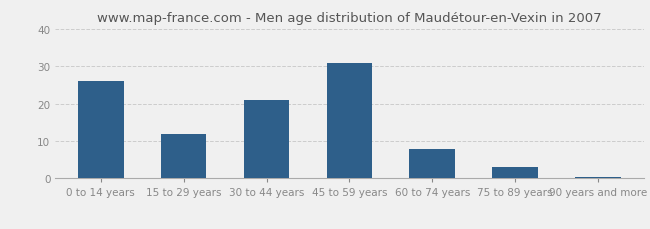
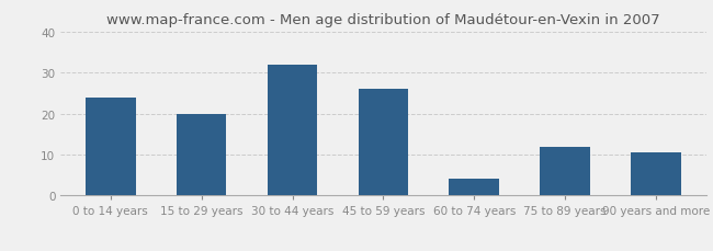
0 to 14 years: 26.0 -> 24.0
15 to 29 years: 12.0 -> 20.0
30 to 44 years: 21.0 -> 32.0
45 to 59 years: 31.0 -> 26.0
60 to 74 years: 8.0 -> 4.0
75 to 89 years: 3.0 -> 12.0
90 years and more: 0.4 -> 10.5
